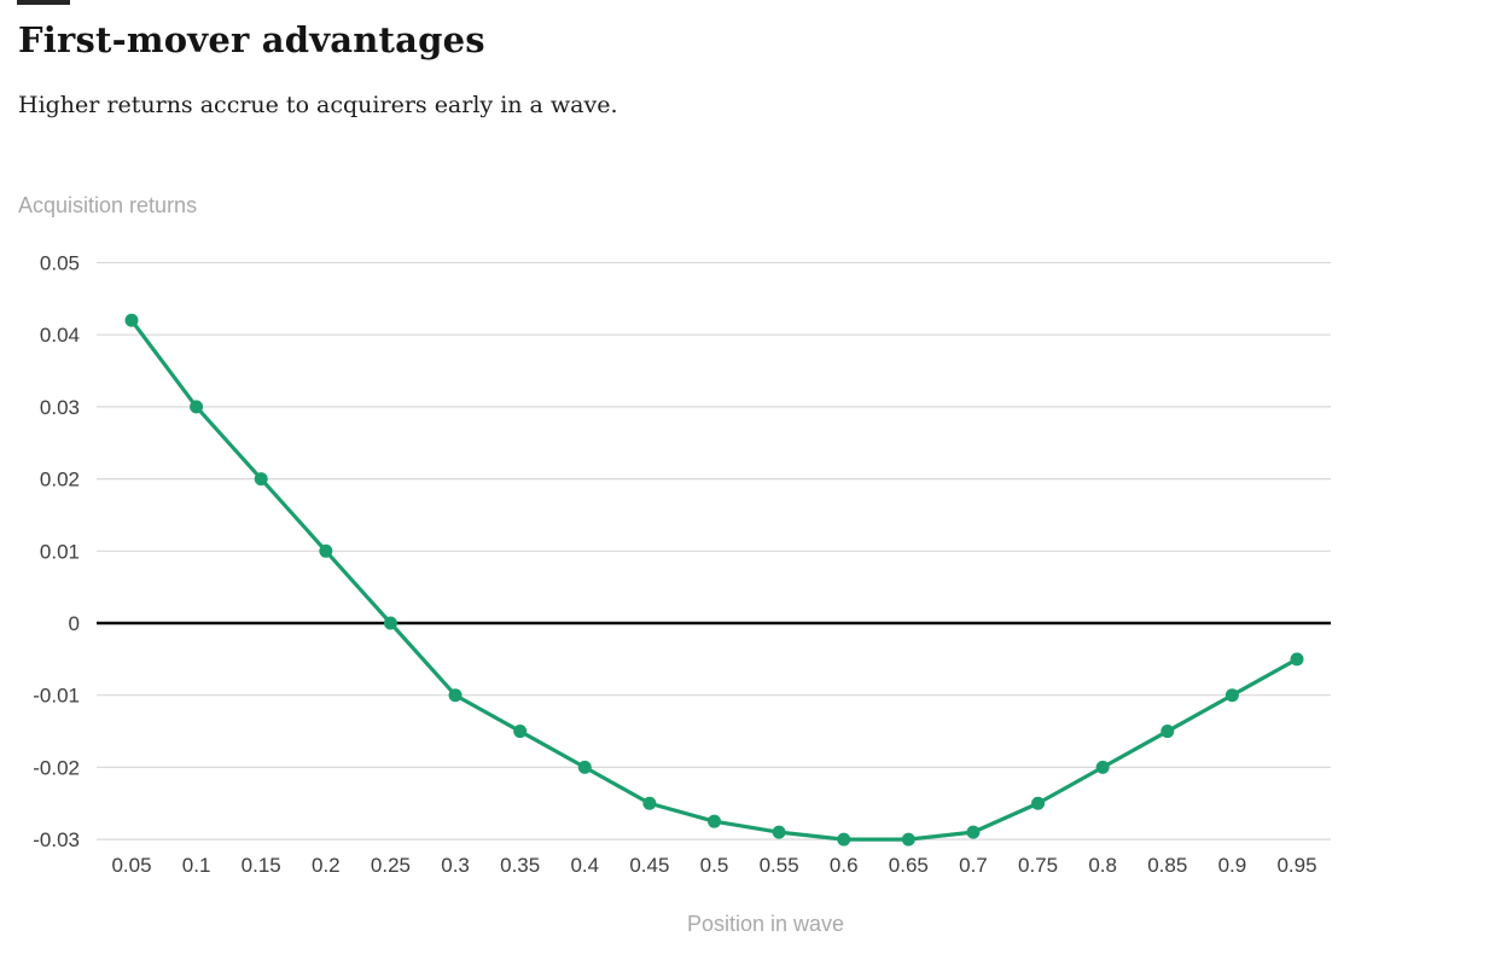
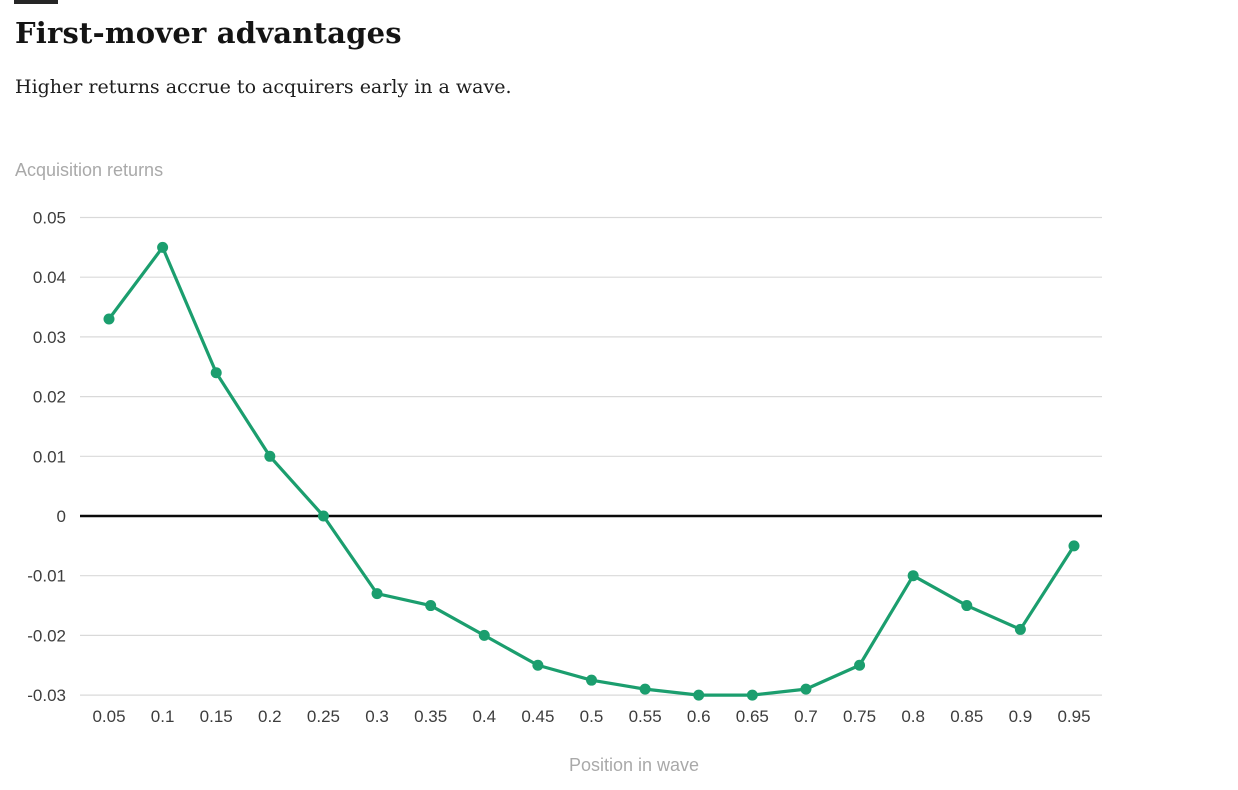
0.05: 0.042 -> 0.033
0.1: 0.030 -> 0.045
0.15: 0.020 -> 0.024
0.3: -0.010 -> -0.013
0.8: -0.020 -> -0.010
0.9: -0.010 -> -0.019
